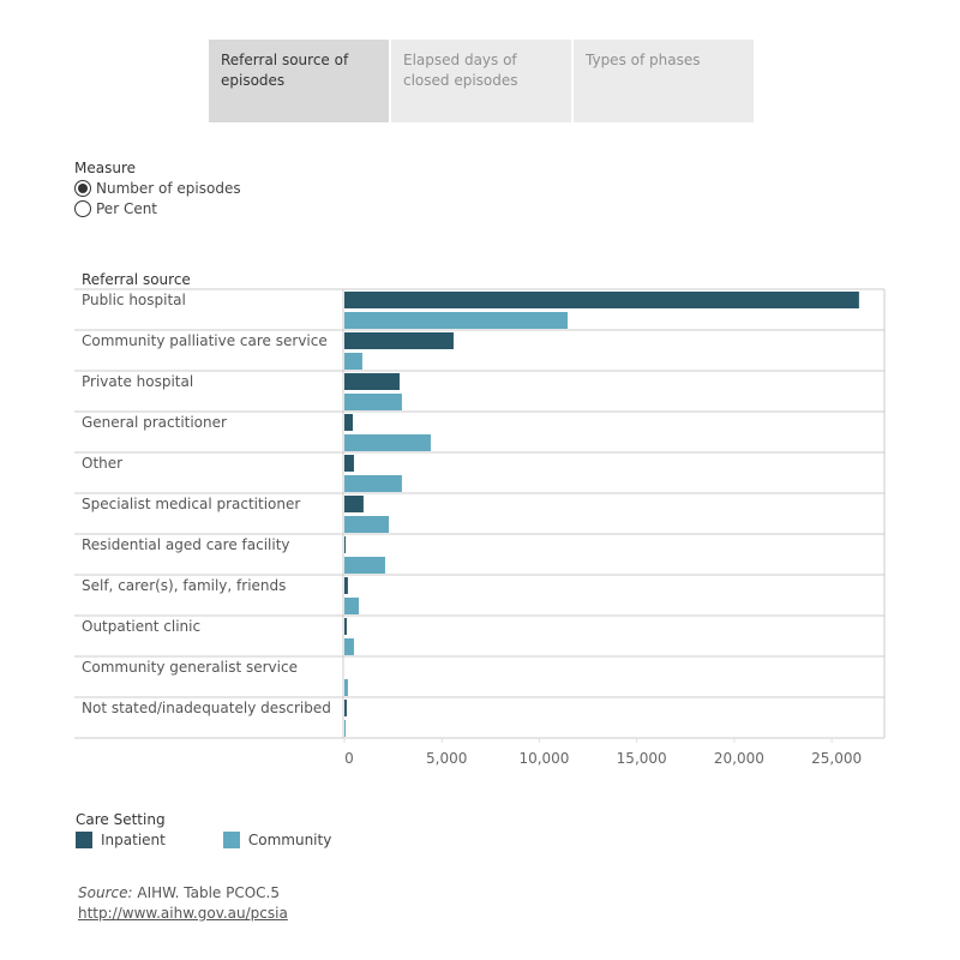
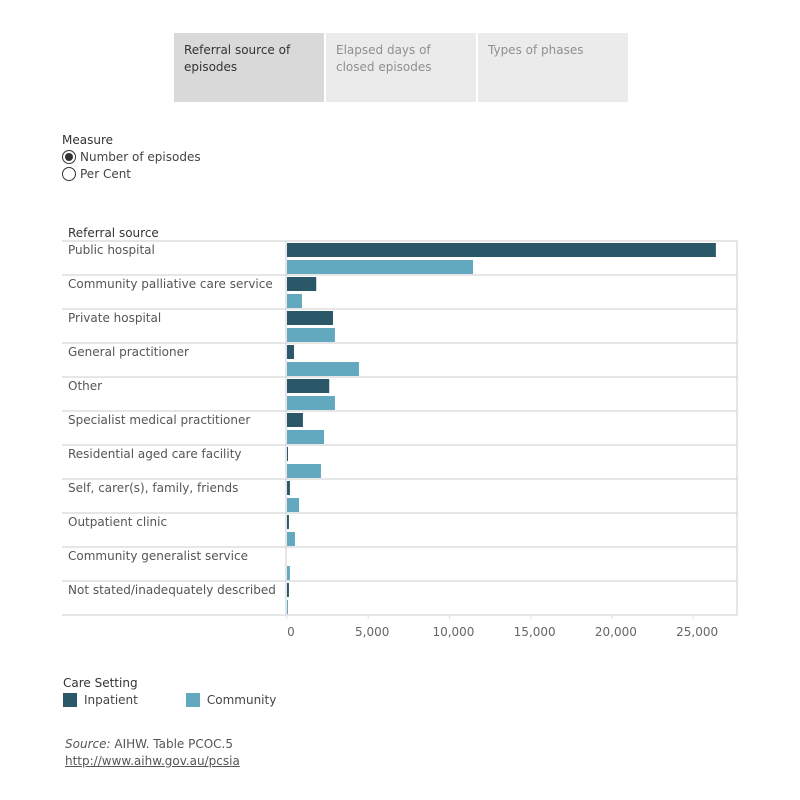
Inpatient/Community palliative care service: 5600 -> 1800
Inpatient/Other: 500 -> 2600
